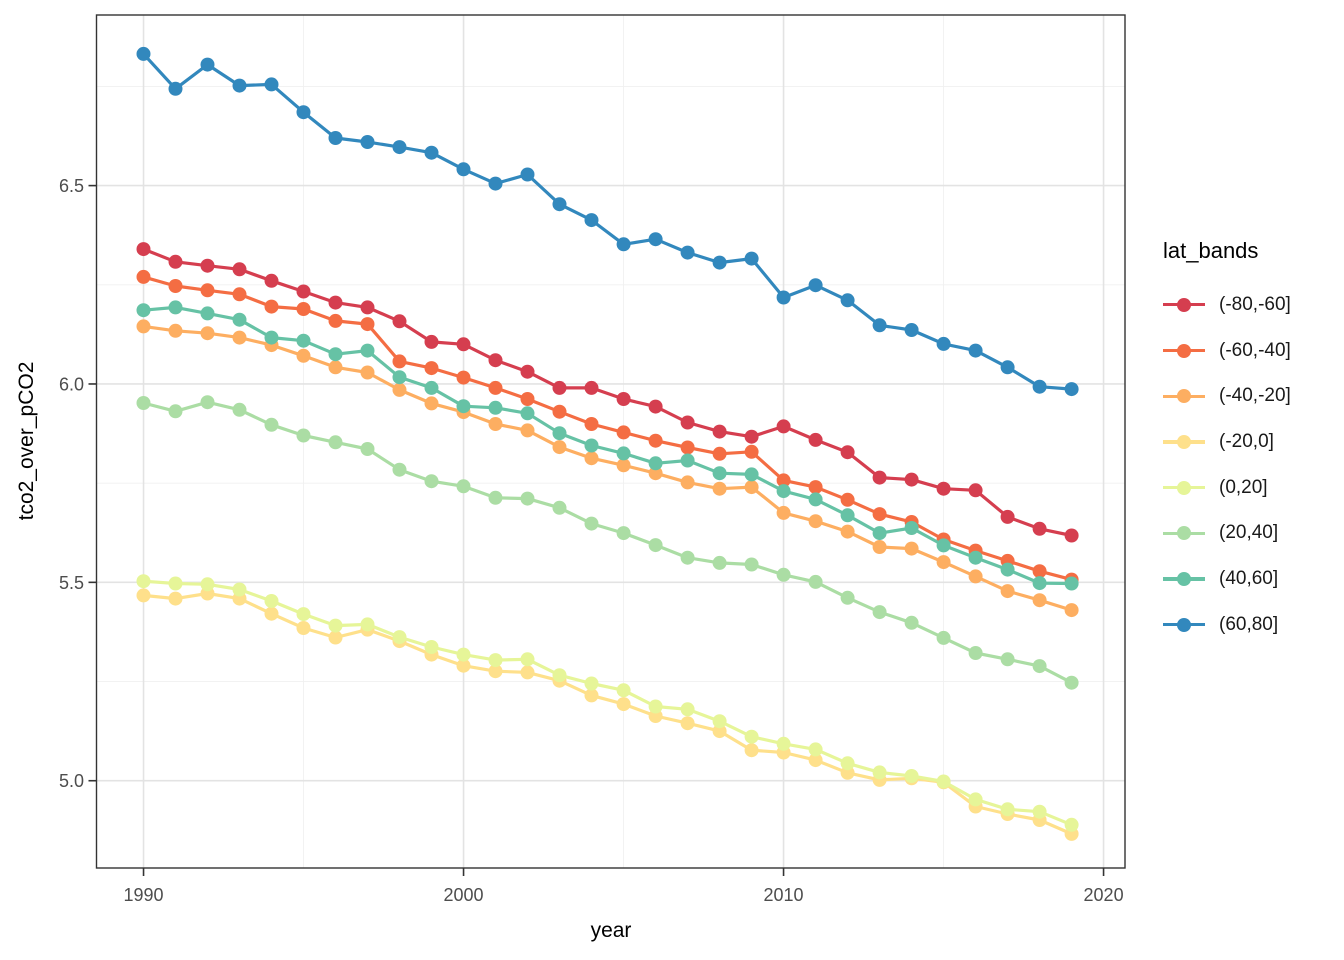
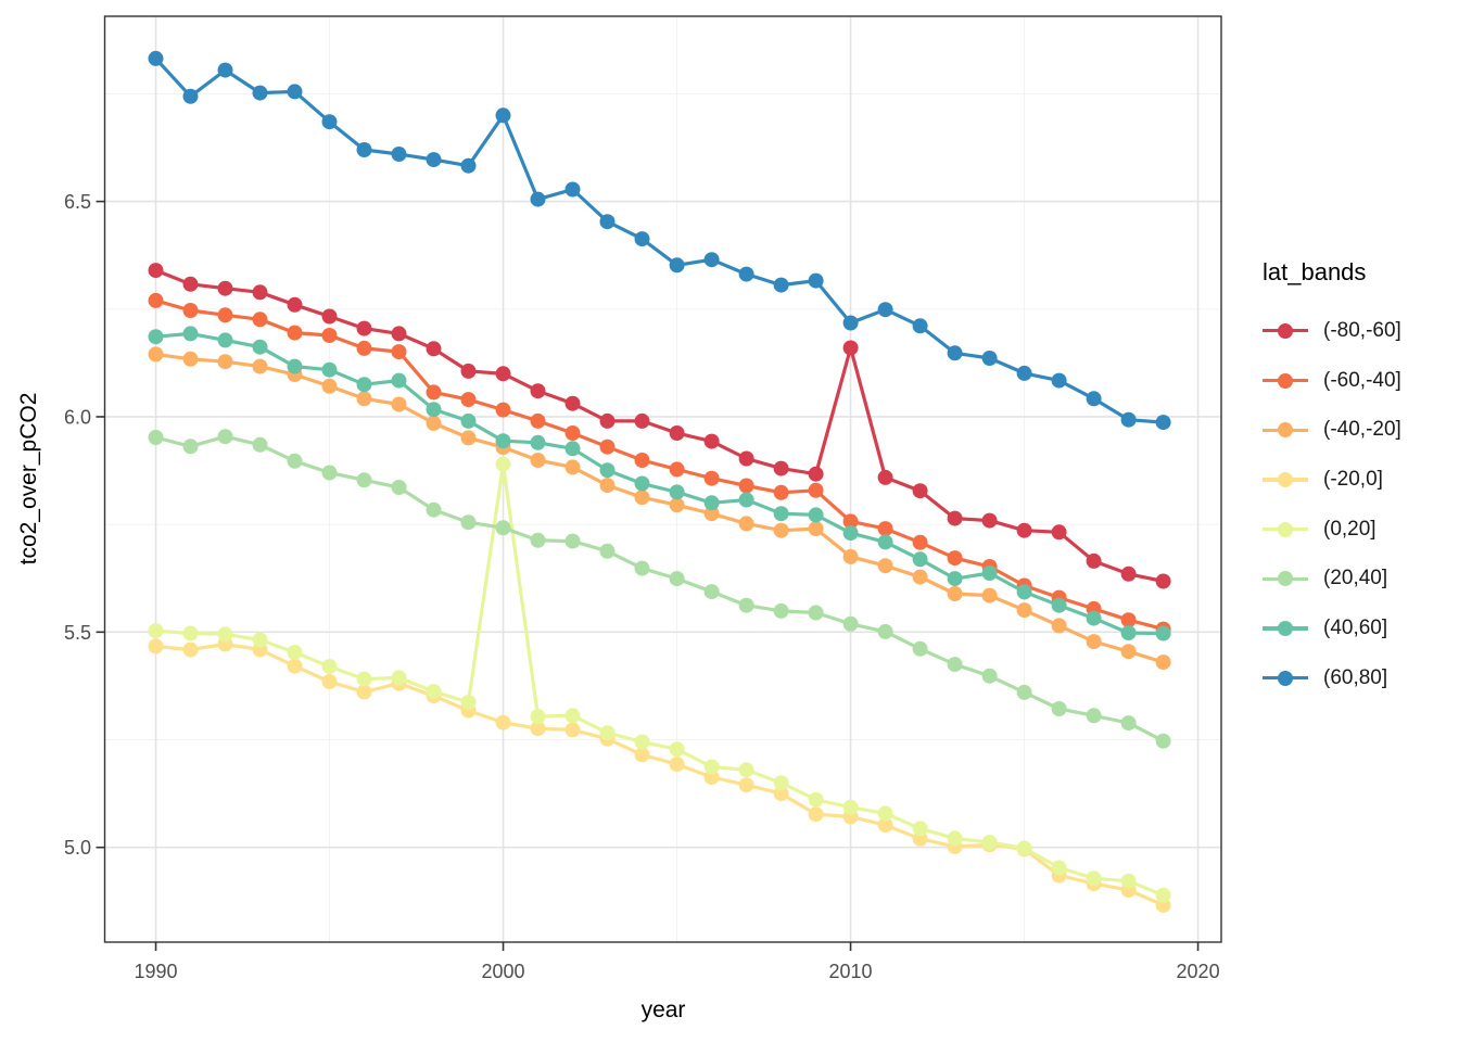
(0,20]/2000: 5.32 -> 5.89
(60,80]/2000: 6.54 -> 6.70
(-80,-60]/2010: 5.89 -> 6.16
